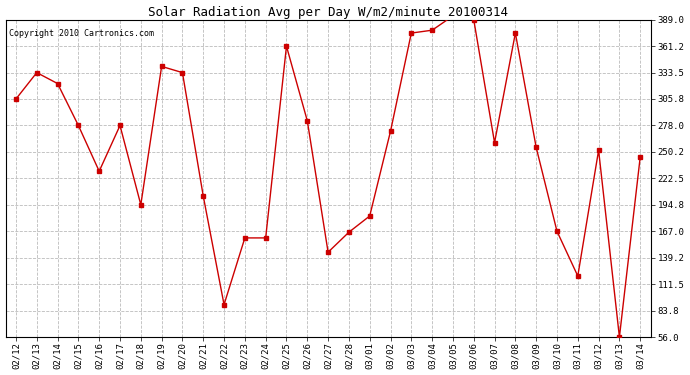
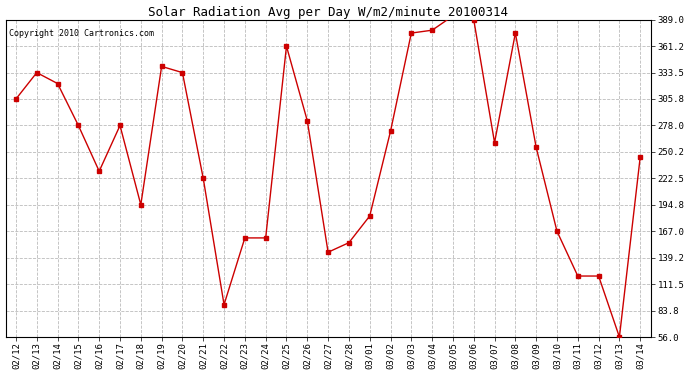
02/21: 204 -> 222
02/28: 166 -> 155
03/12: 252 -> 120
